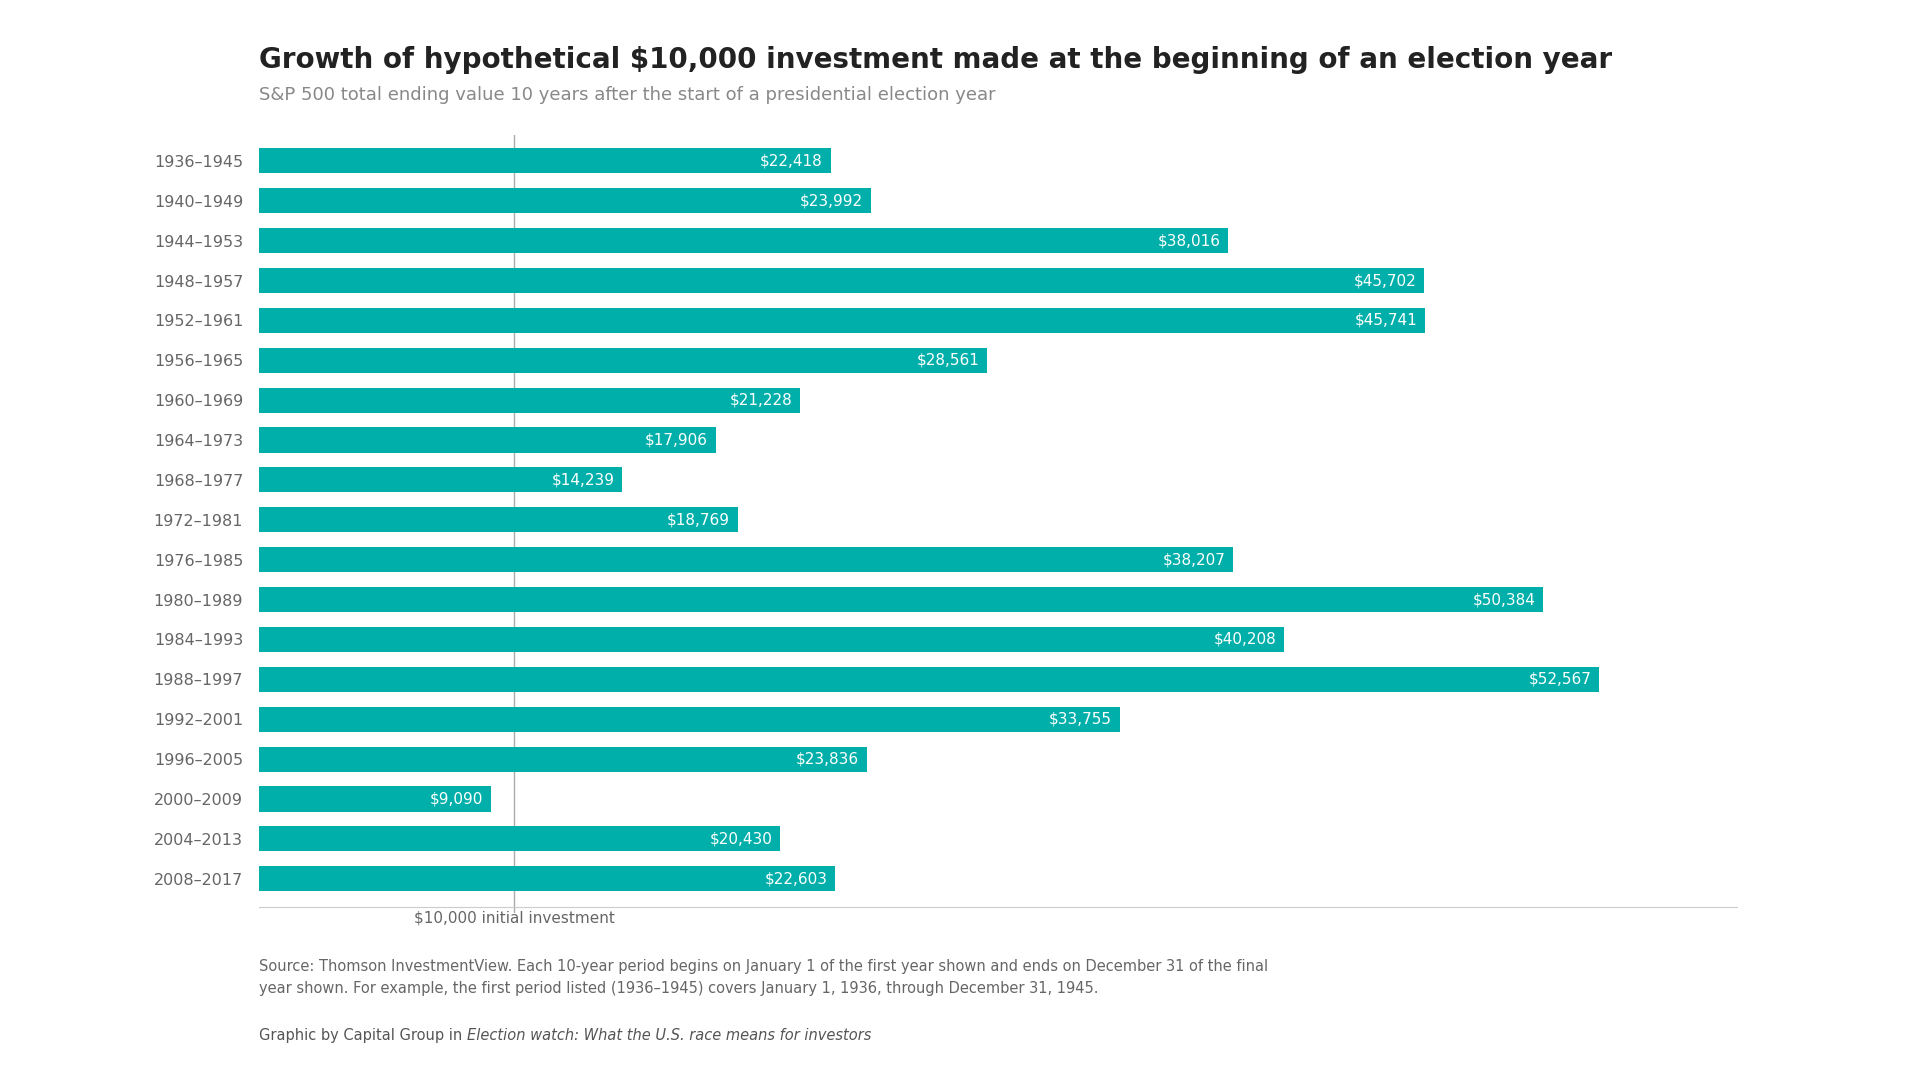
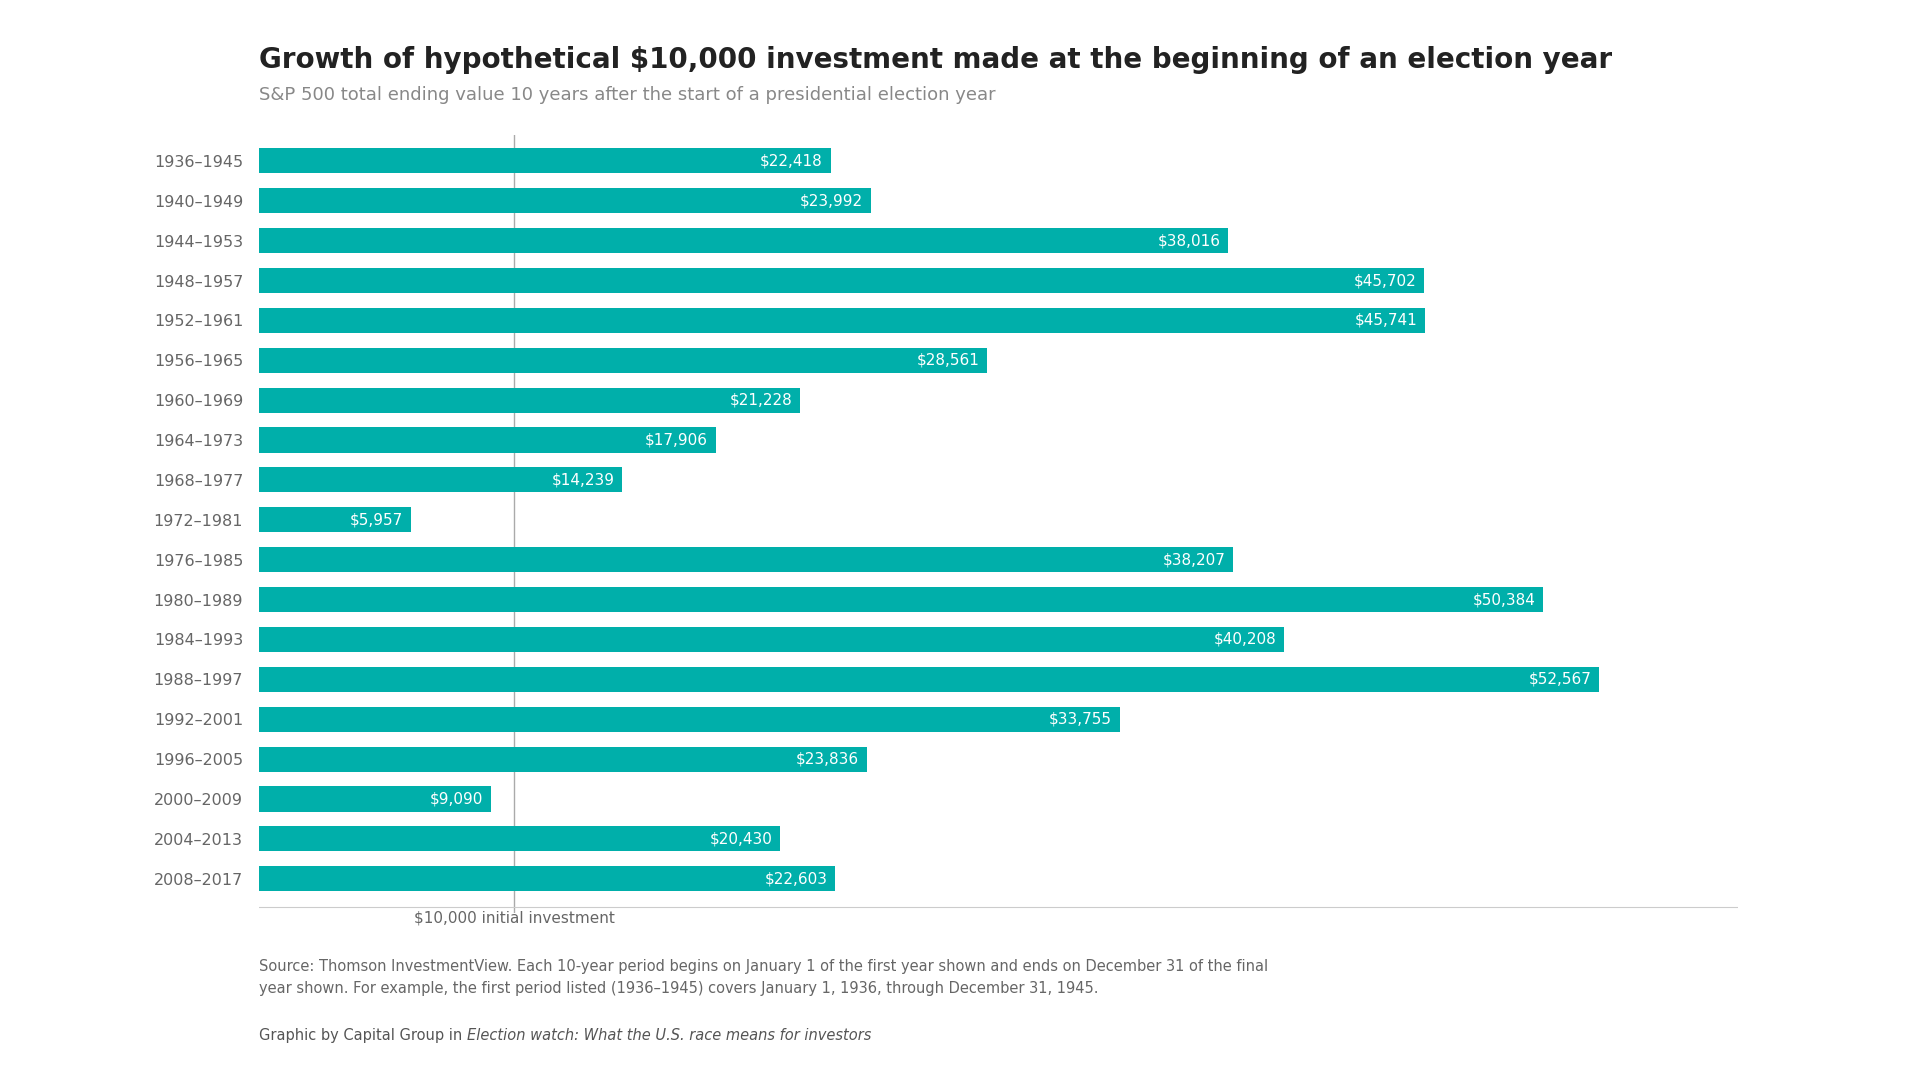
1972–1981: $18,769 -> $5,957
